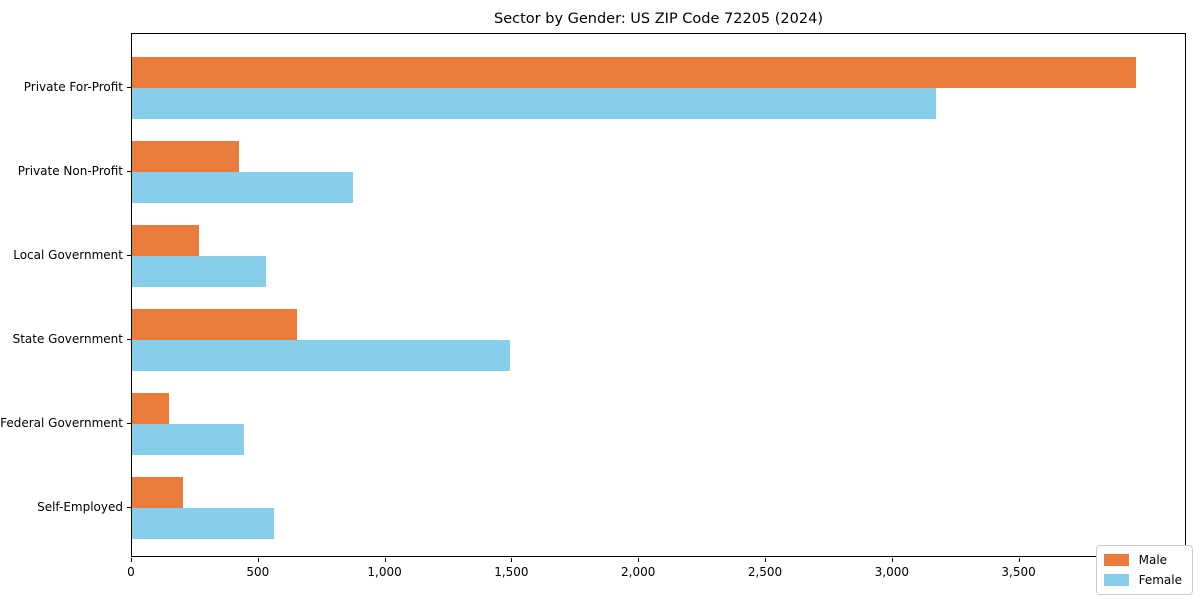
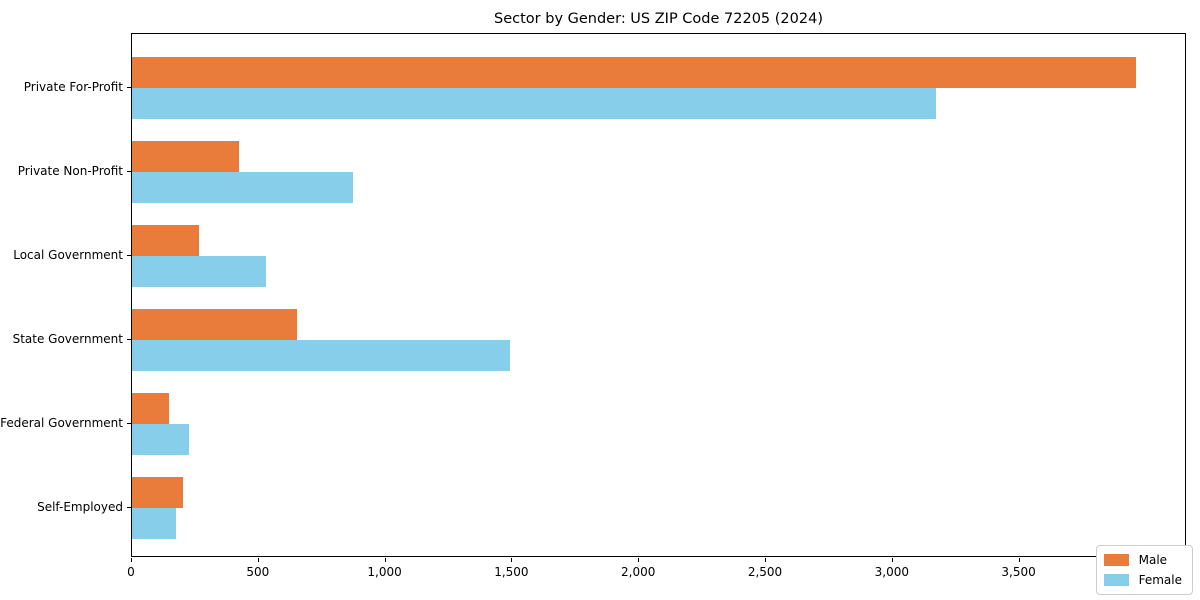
Female/Federal Government: 440 -> 220
Female/Self-Employed: 560 -> 180
